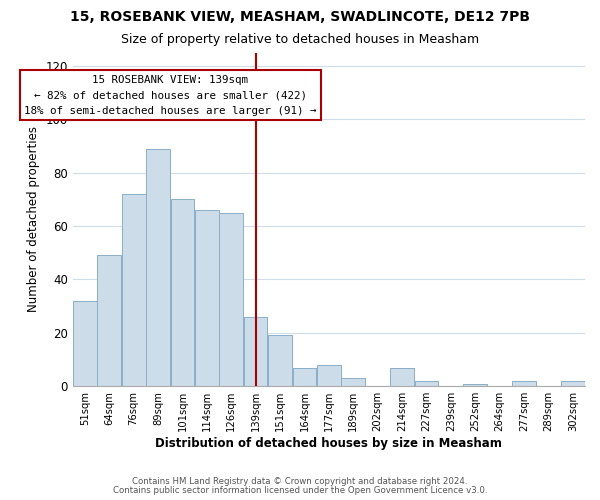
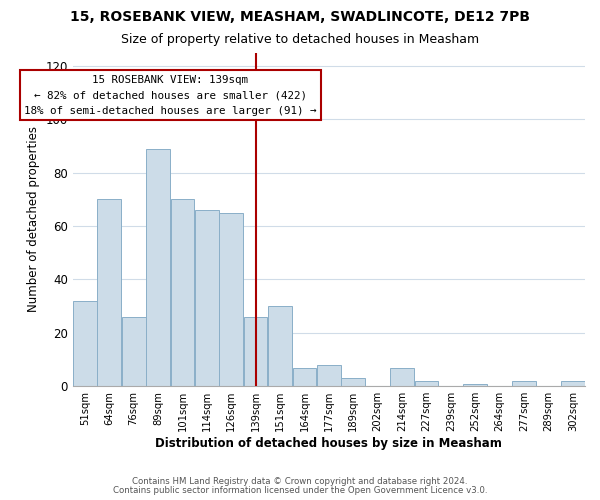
64sqm: 49 -> 70
76sqm: 72 -> 26
151sqm: 19 -> 30
